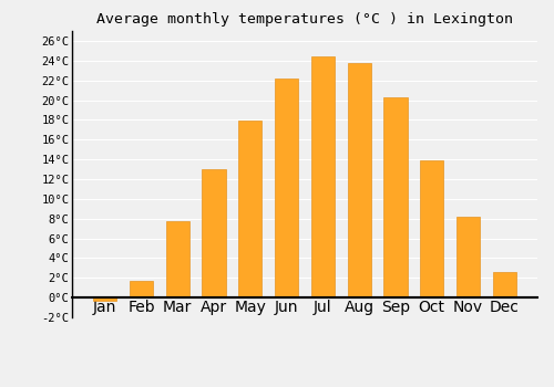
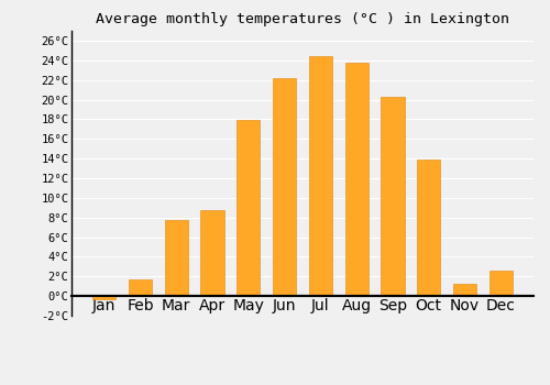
Apr: 13.0°C -> 8.8°C
Nov: 8.2°C -> 1.2°C
